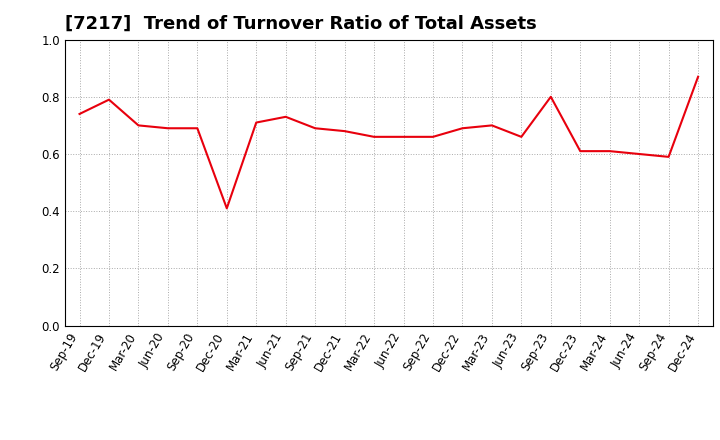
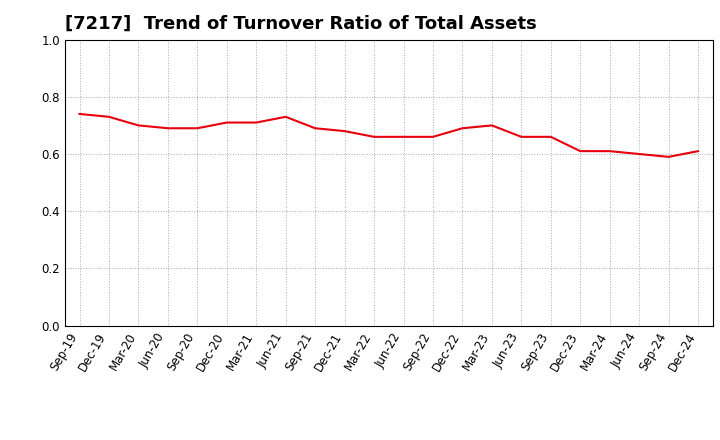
Dec-19: 0.79 -> 0.73
Dec-20: 0.41 -> 0.71
Sep-23: 0.80 -> 0.66
Dec-24: 0.87 -> 0.61
